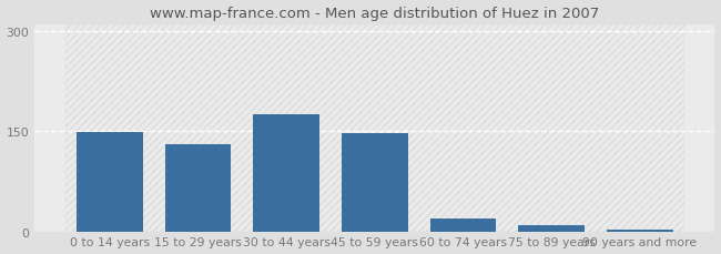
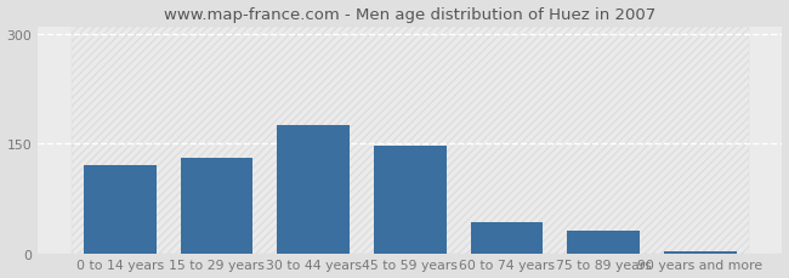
0 to 14 years: 148 -> 120
60 to 74 years: 20 -> 42
75 to 89 years: 10 -> 30
